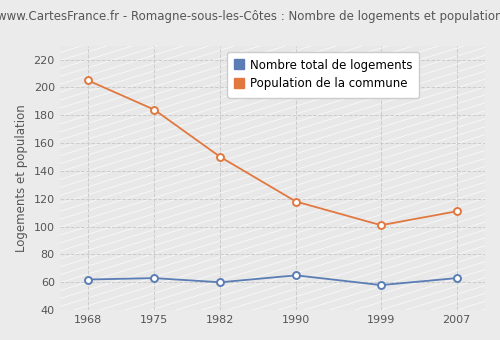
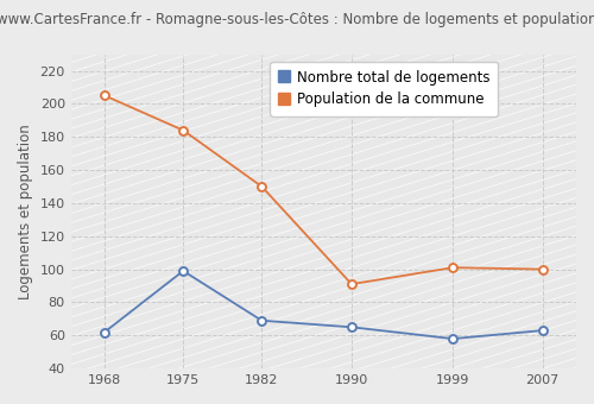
Nombre total de logements/1975: 63 -> 99
Nombre total de logements/1982: 60 -> 69
Population de la commune/1990: 118 -> 91
Population de la commune/2007: 111 -> 100
